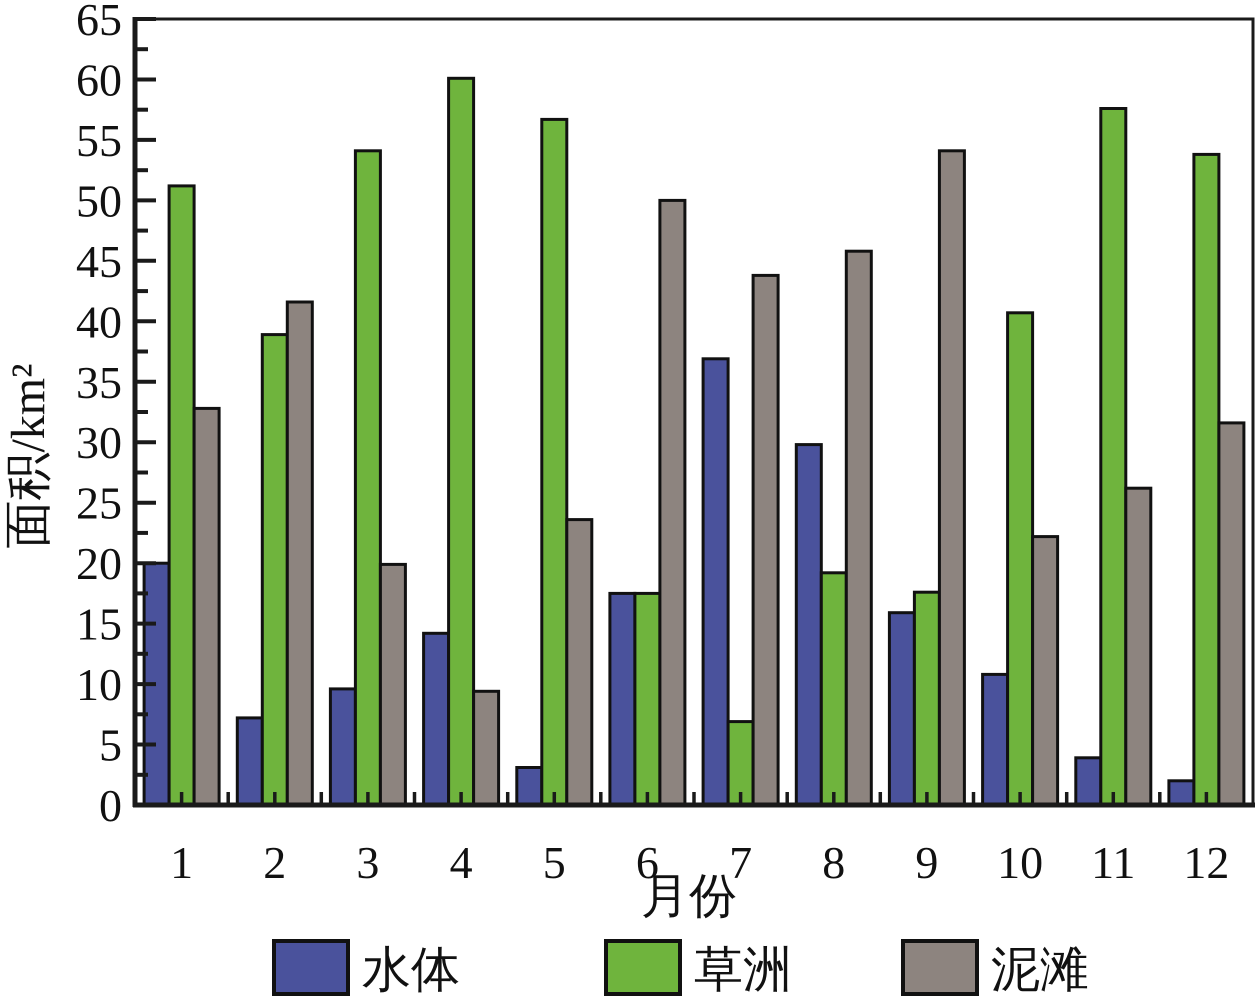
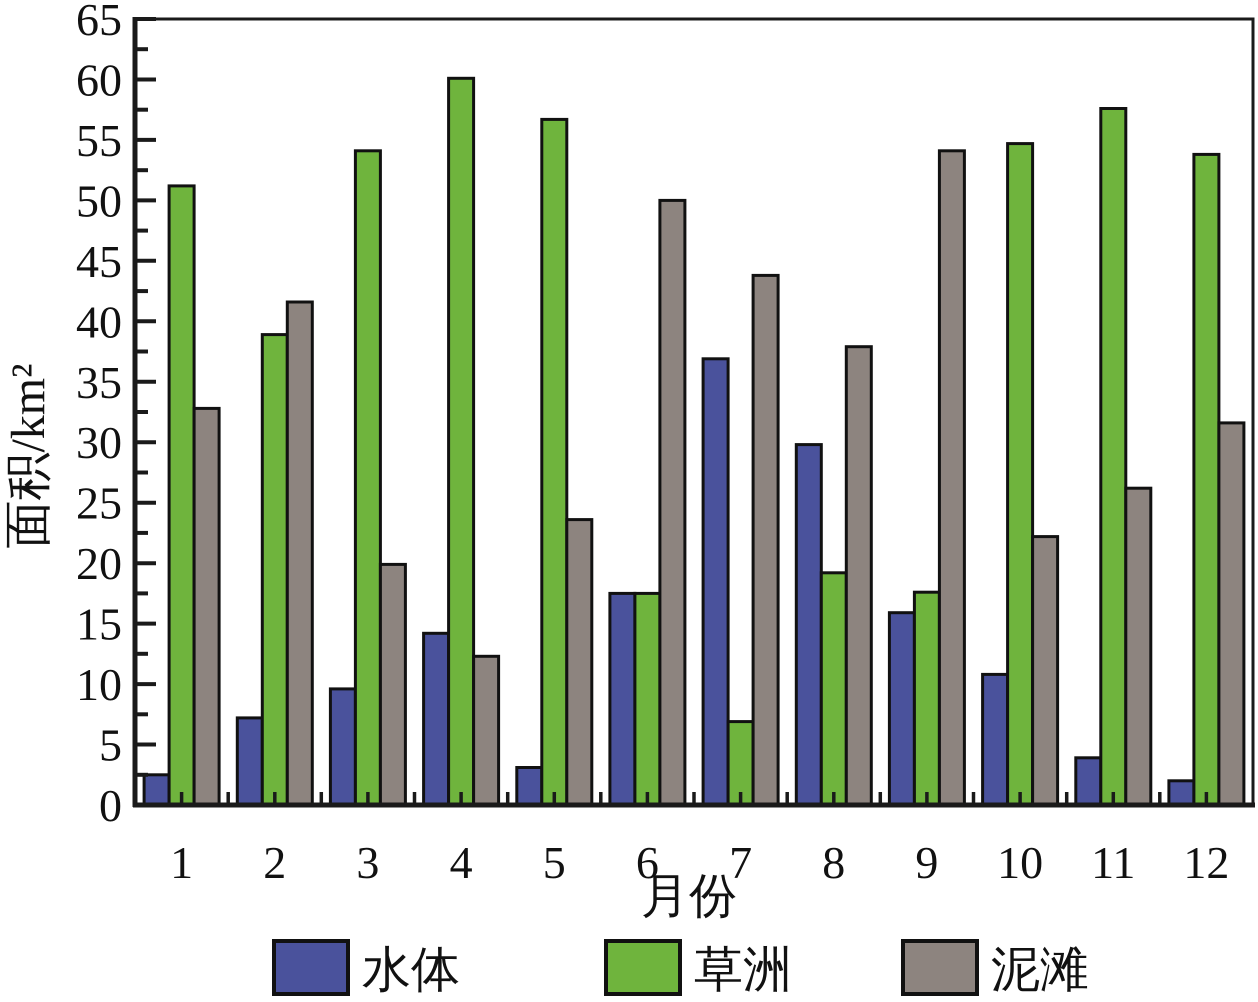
水体/1: 20.0 -> 2.5
泥滩/4: 9.4 -> 12.3
泥滩/8: 45.8 -> 37.9
草洲/10: 40.7 -> 54.7
